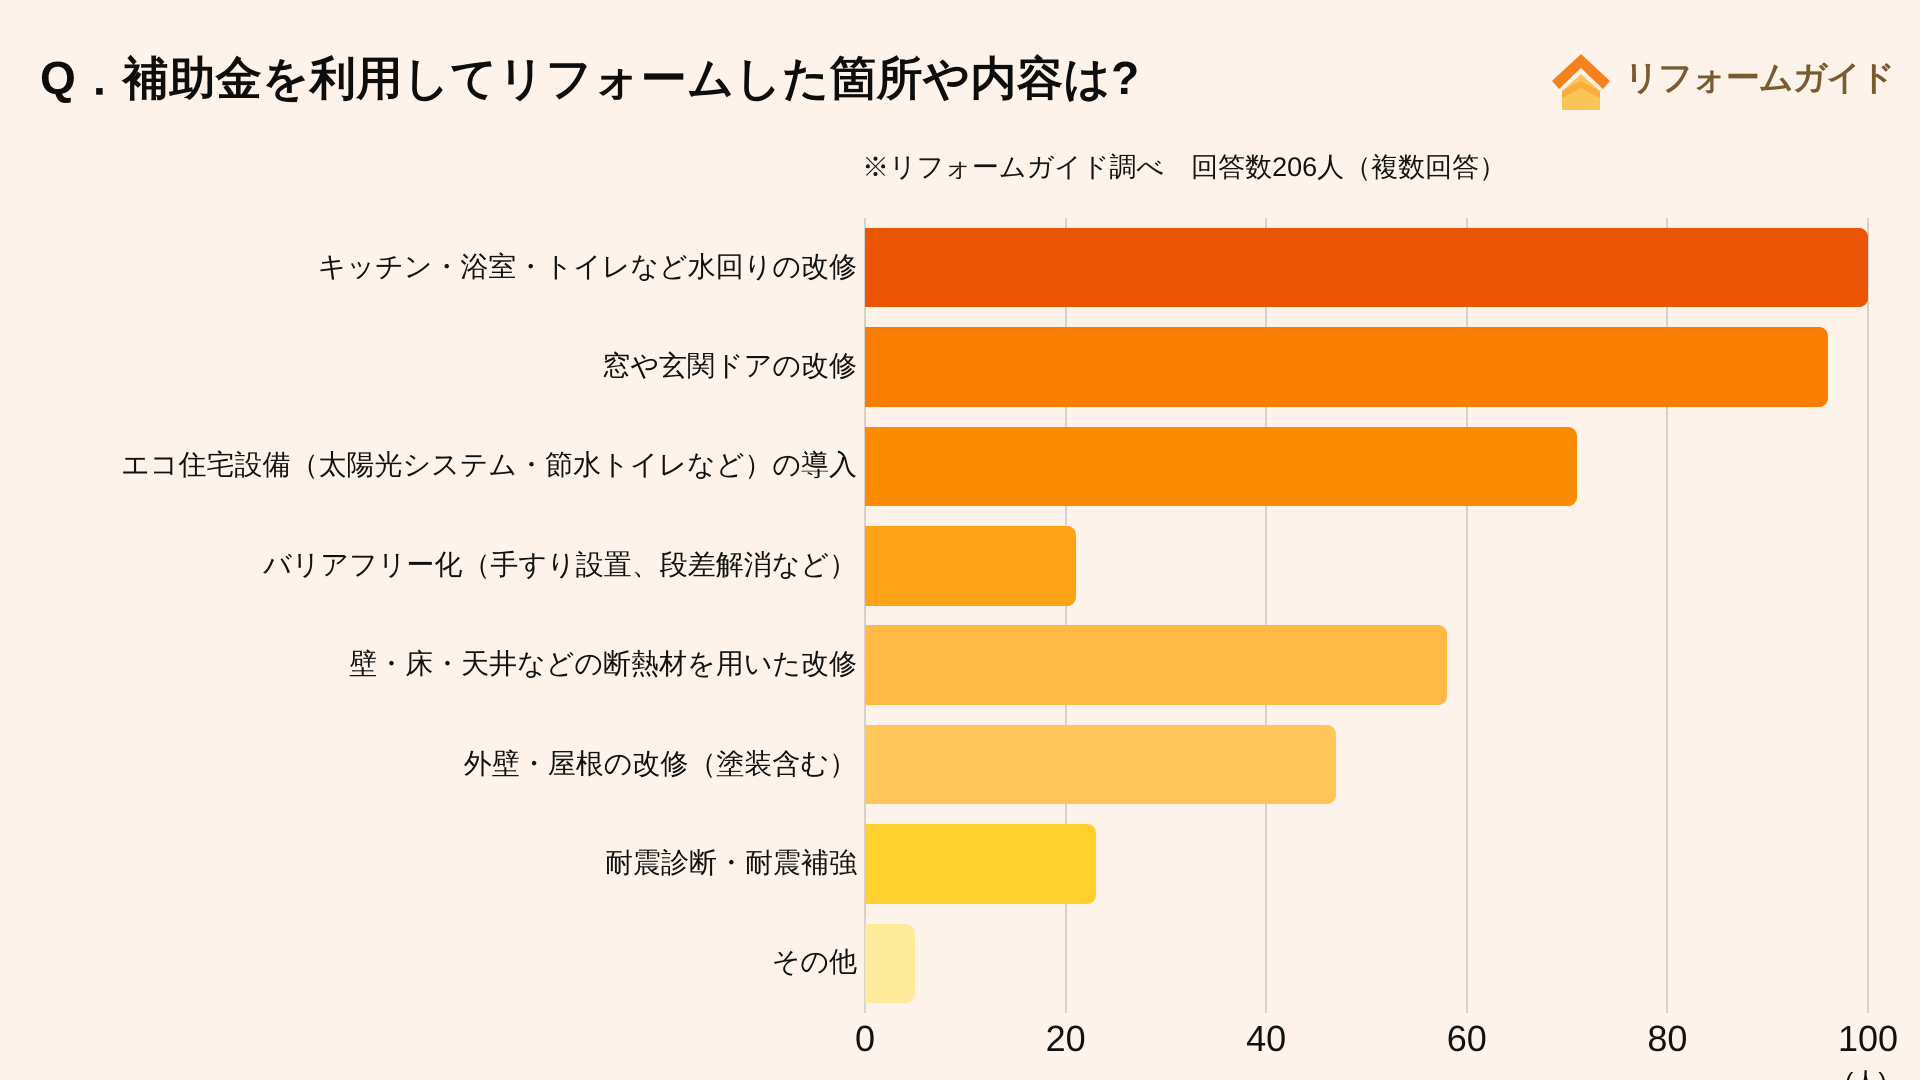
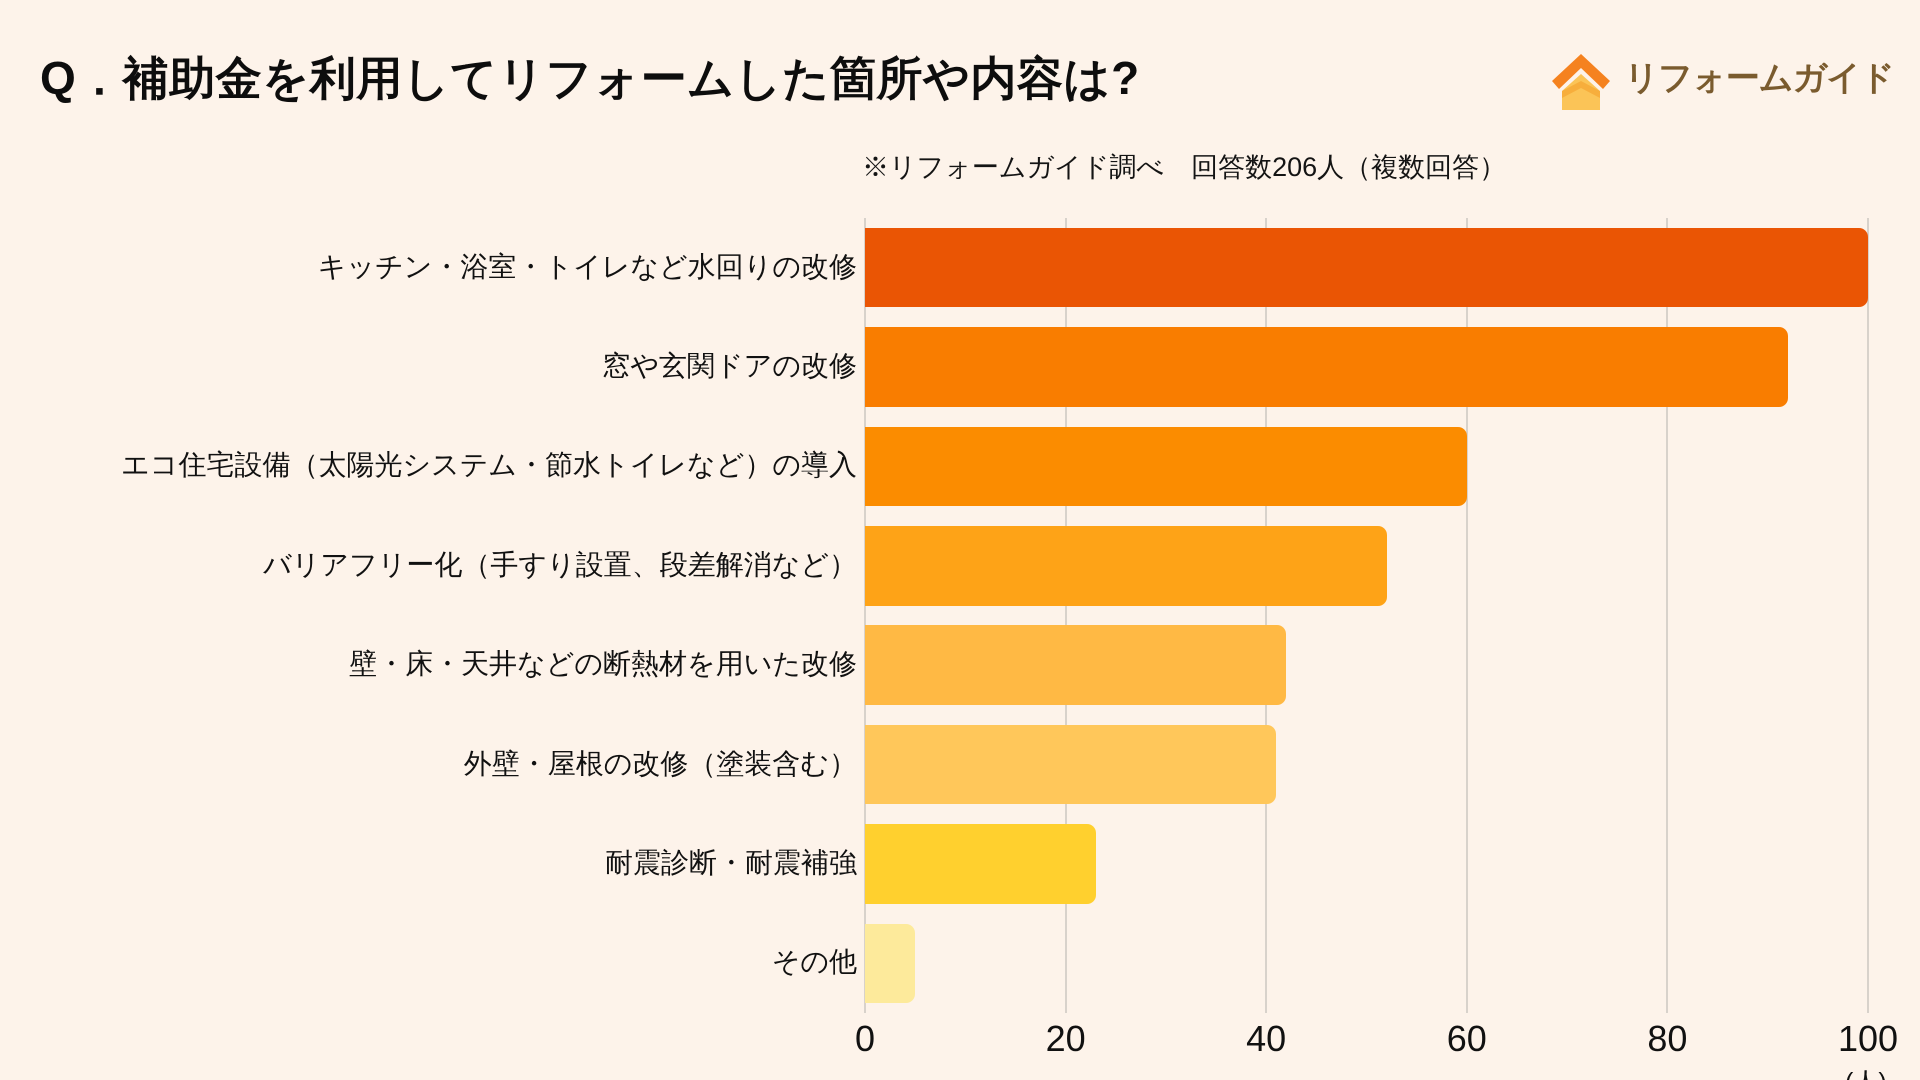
窓や玄関ドアの改修: 96 -> 92
エコ住宅設備（太陽光システム・節水トイレなど）の導入: 71 -> 60
バリアフリー化（手すり設置、段差解消など）: 21 -> 52
壁・床・天井などの断熱材を用いた改修: 58 -> 42
外壁・屋根の改修（塗装含む）: 47 -> 41
